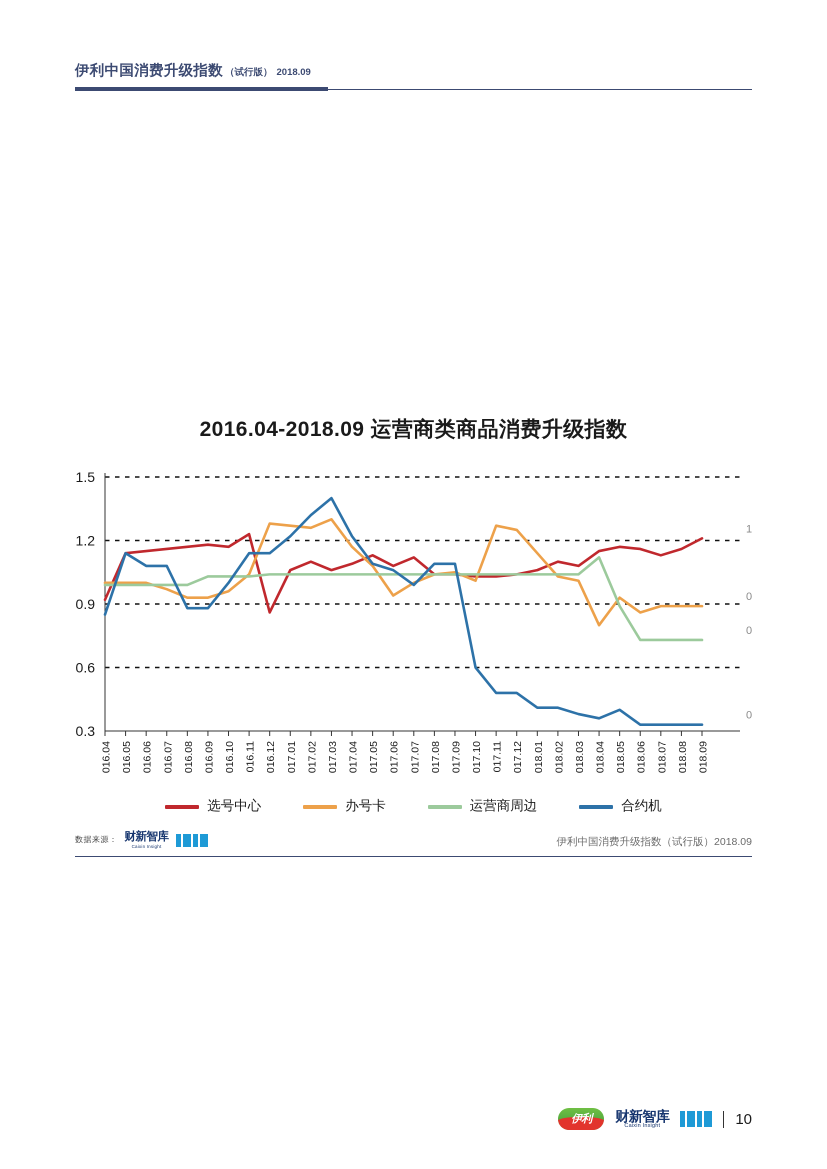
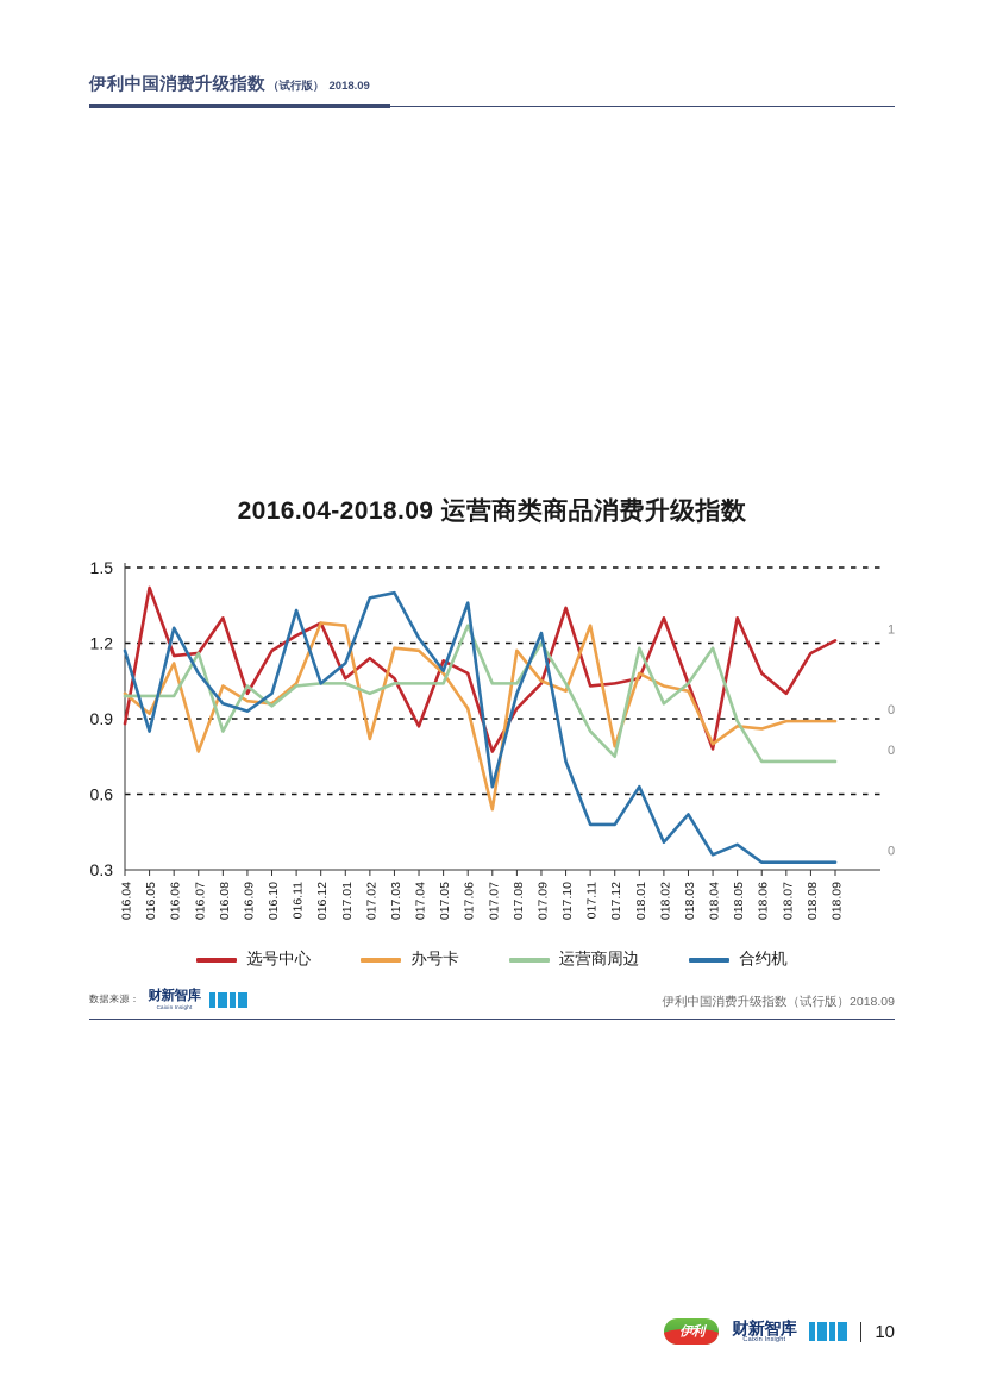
选号中心/2016.04: 0.92 -> 0.88
合约机/2016.04: 0.85 -> 1.17
选号中心/2016.05: 1.14 -> 1.42
办号卡/2016.05: 1.00 -> 0.92
合约机/2016.05: 1.14 -> 0.85
办号卡/2016.06: 1.00 -> 1.12
合约机/2016.06: 1.08 -> 1.26
办号卡/2016.07: 0.97 -> 0.77
运营商周边/2016.07: 0.99 -> 1.16
选号中心/2016.08: 1.17 -> 1.30
办号卡/2016.08: 0.93 -> 1.03
运营商周边/2016.08: 0.99 -> 0.85
合约机/2016.08: 0.88 -> 0.96
选号中心/2016.09: 1.18 -> 1.00
办号卡/2016.09: 0.93 -> 0.97
合约机/2016.09: 0.88 -> 0.93
运营商周边/2016.10: 1.03 -> 0.95
合约机/2016.11: 1.14 -> 1.33
选号中心/2016.12: 0.86 -> 1.28
合约机/2016.12: 1.14 -> 1.04
合约机/2017.01: 1.22 -> 1.12
选号中心/2017.02: 1.10 -> 1.14
办号卡/2017.02: 1.26 -> 0.82
运营商周边/2017.02: 1.04 -> 1.00
合约机/2017.02: 1.32 -> 1.38
办号卡/2017.03: 1.30 -> 1.18
选号中心/2017.04: 1.09 -> 0.87
运营商周边/2017.06: 1.04 -> 1.27
合约机/2017.06: 1.06 -> 1.36
选号中心/2017.07: 1.12 -> 0.77
办号卡/2017.07: 1.00 -> 0.54
合约机/2017.07: 0.99 -> 0.63
选号中心/2017.08: 1.04 -> 0.94
办号卡/2017.08: 1.04 -> 1.17
合约机/2017.08: 1.09 -> 1.00
运营商周边/2017.09: 1.04 -> 1.20
合约机/2017.09: 1.09 -> 1.24
选号中心/2017.10: 1.03 -> 1.34
合约机/2017.10: 0.60 -> 0.73
运营商周边/2017.11: 1.04 -> 0.85
办号卡/2017.12: 1.25 -> 0.79
运营商周边/2017.12: 1.04 -> 0.75
办号卡/2018.01: 1.14 -> 1.08
运营商周边/2018.01: 1.04 -> 1.18
合约机/2018.01: 0.41 -> 0.63
选号中心/2018.02: 1.10 -> 1.30
运营商周边/2018.02: 1.04 -> 0.96
选号中心/2018.03: 1.08 -> 1.04
合约机/2018.03: 0.38 -> 0.52
选号中心/2018.04: 1.15 -> 0.78
运营商周边/2018.04: 1.12 -> 1.18
选号中心/2018.05: 1.17 -> 1.30
办号卡/2018.05: 0.93 -> 0.87
选号中心/2018.06: 1.16 -> 1.08
选号中心/2018.07: 1.13 -> 1.00
